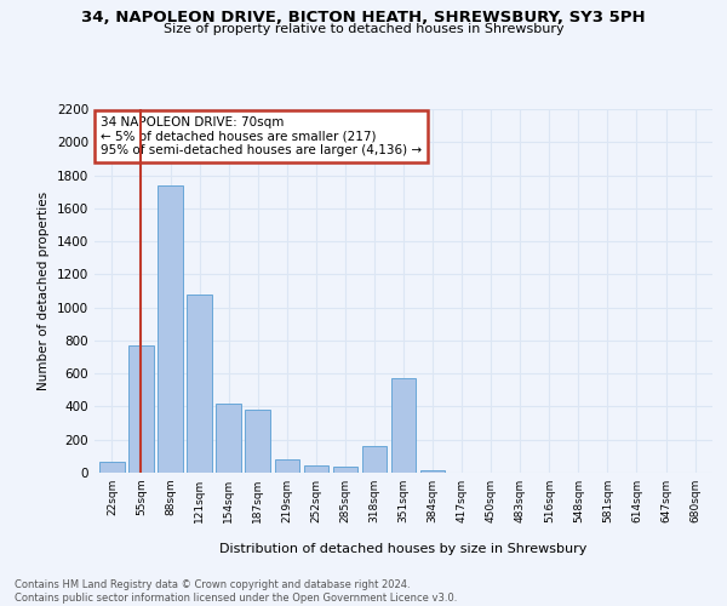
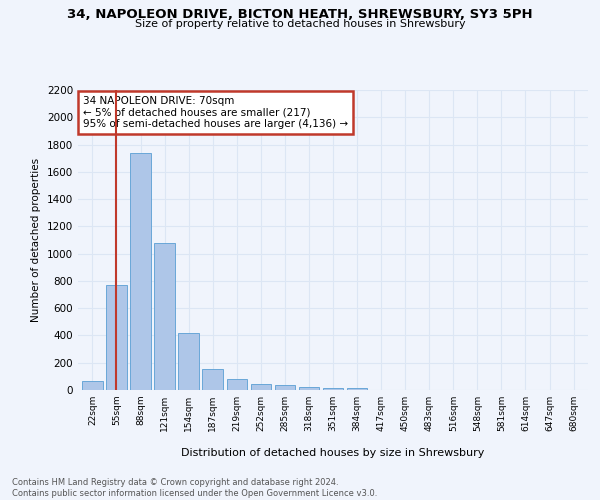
187sqm: 380 -> 160
318sqm: 160 -> 20
351sqm: 570 -> 20
